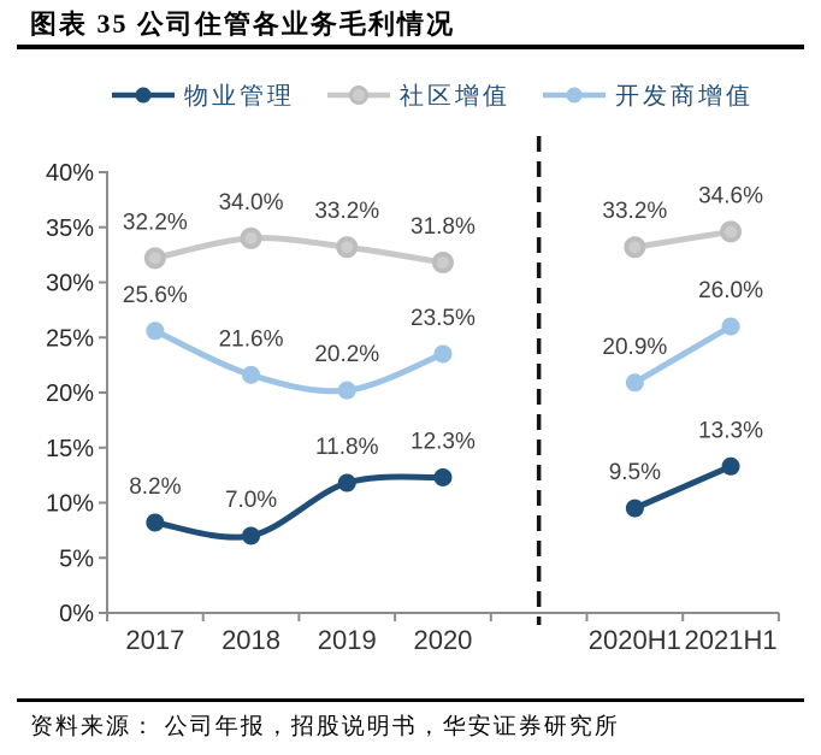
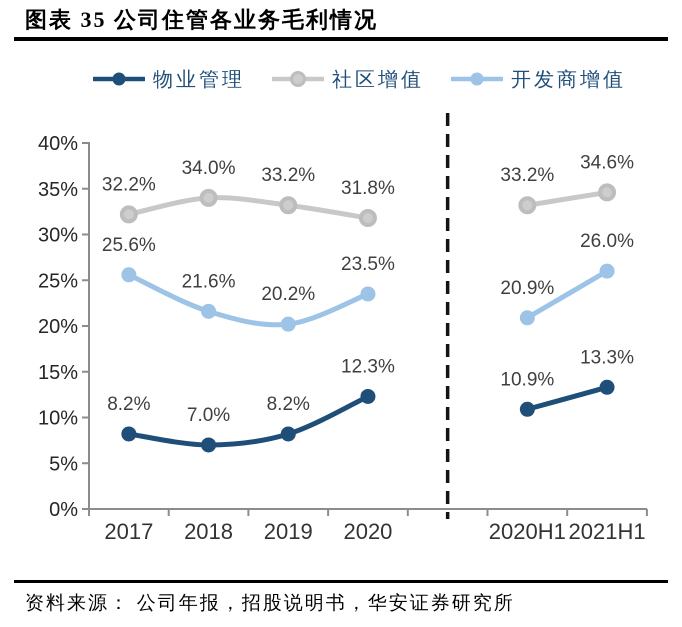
物业管理/2019: 11.8% -> 8.2%
物业管理/2020H1: 9.5% -> 10.9%
